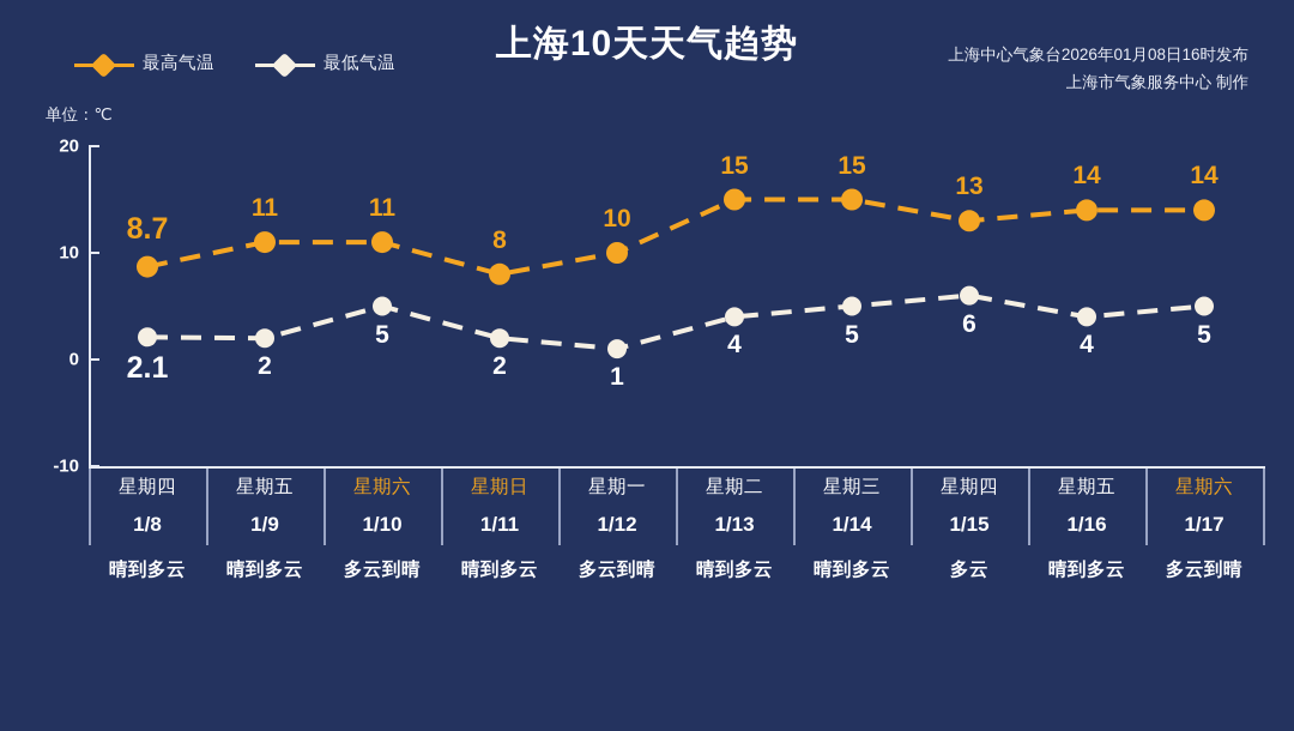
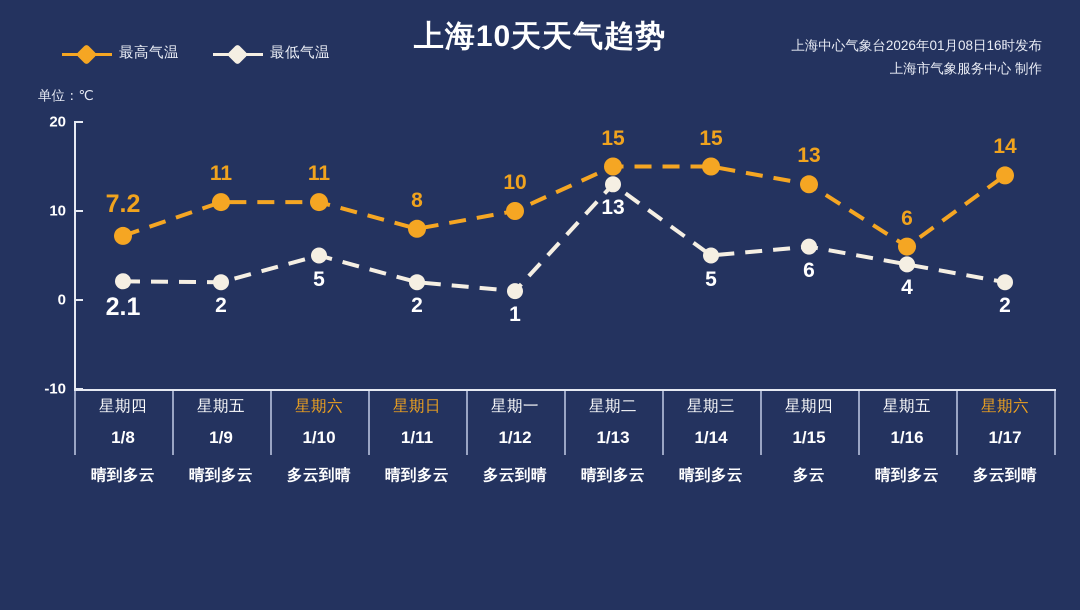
最高气温/1/8: 8.7 -> 7.2
最低气温/1/13: 4 -> 13
最高气温/1/16: 14 -> 6
最低气温/1/17: 5 -> 2
